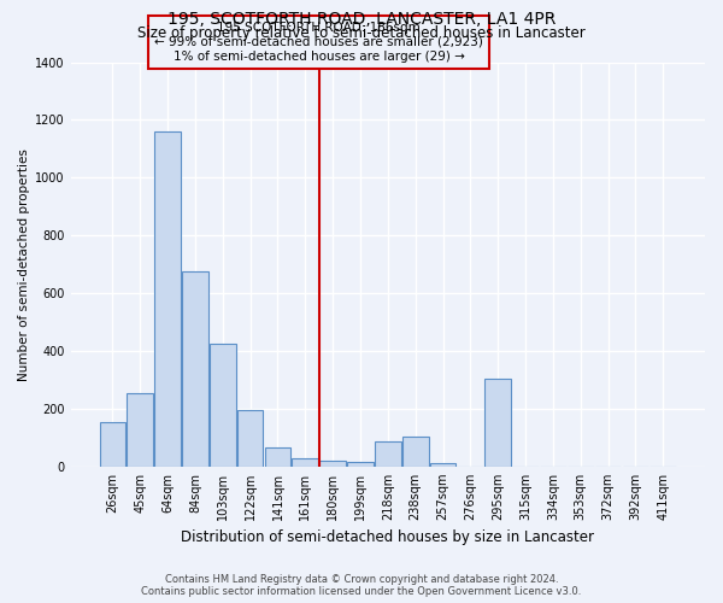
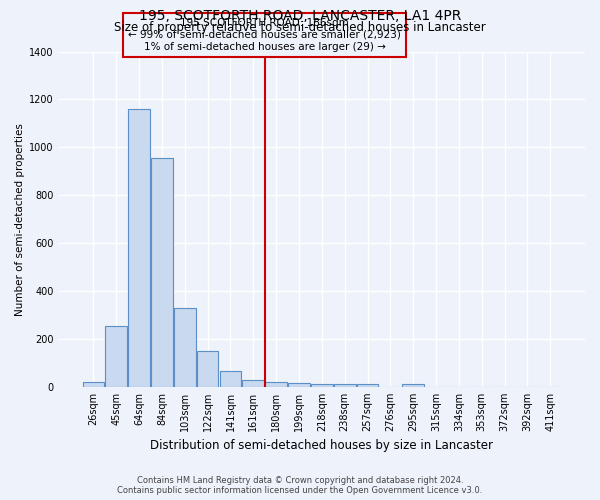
26sqm: 155 -> 18
84sqm: 675 -> 955
103sqm: 425 -> 330
122sqm: 195 -> 150
218sqm: 85 -> 10
238sqm: 105 -> 10
295sqm: 305 -> 13
